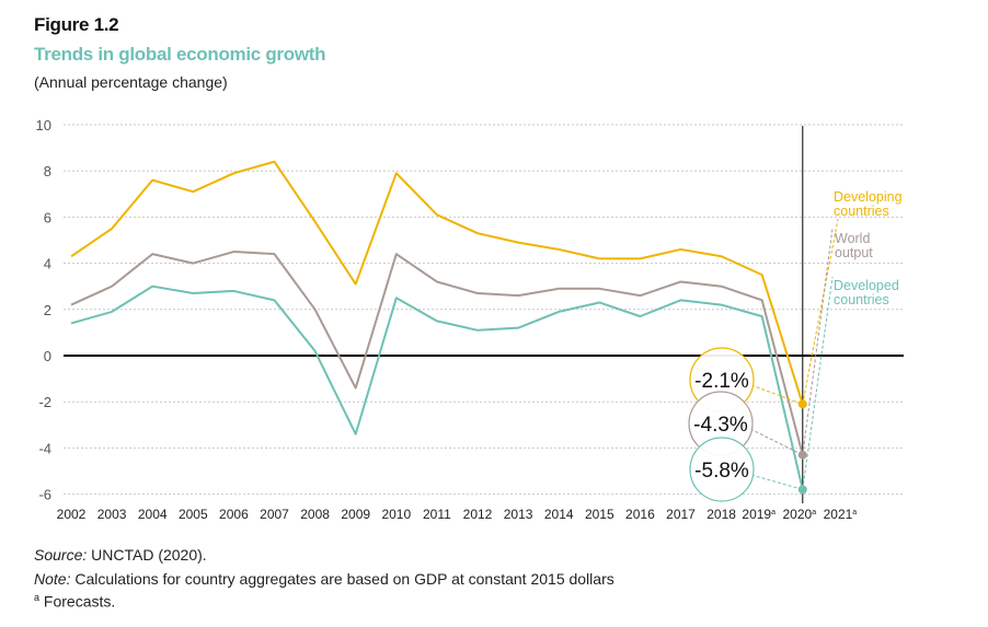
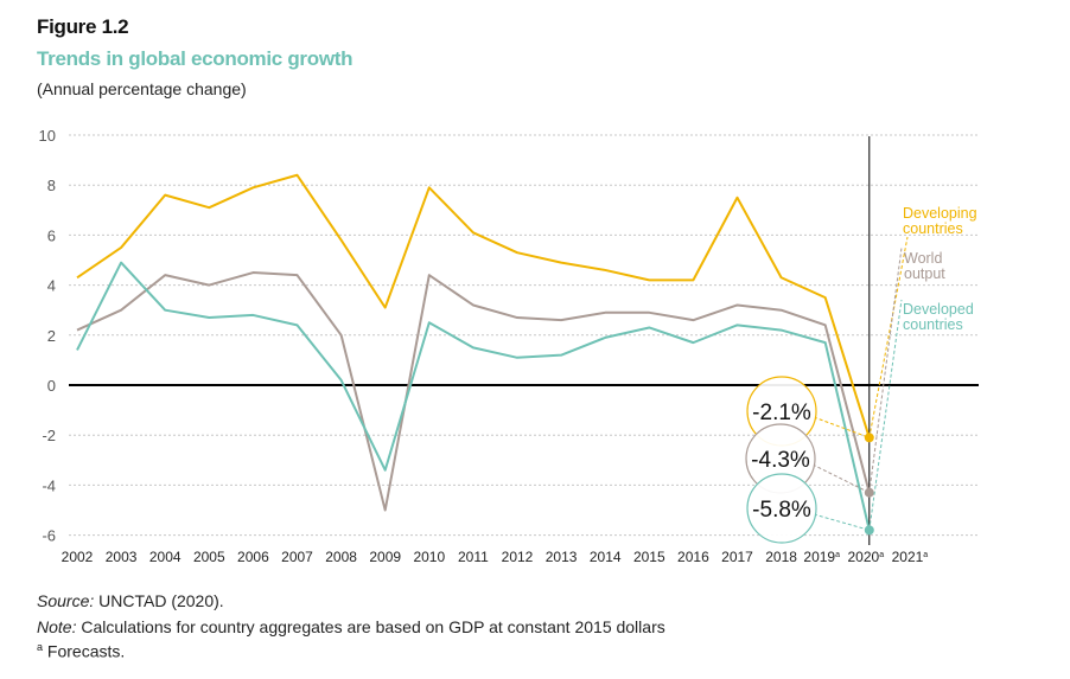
Developed countries/2003: 1.9 -> 4.9
World output/2009: -1.4 -> -5.0
Developing countries/2017: 4.6 -> 7.5
